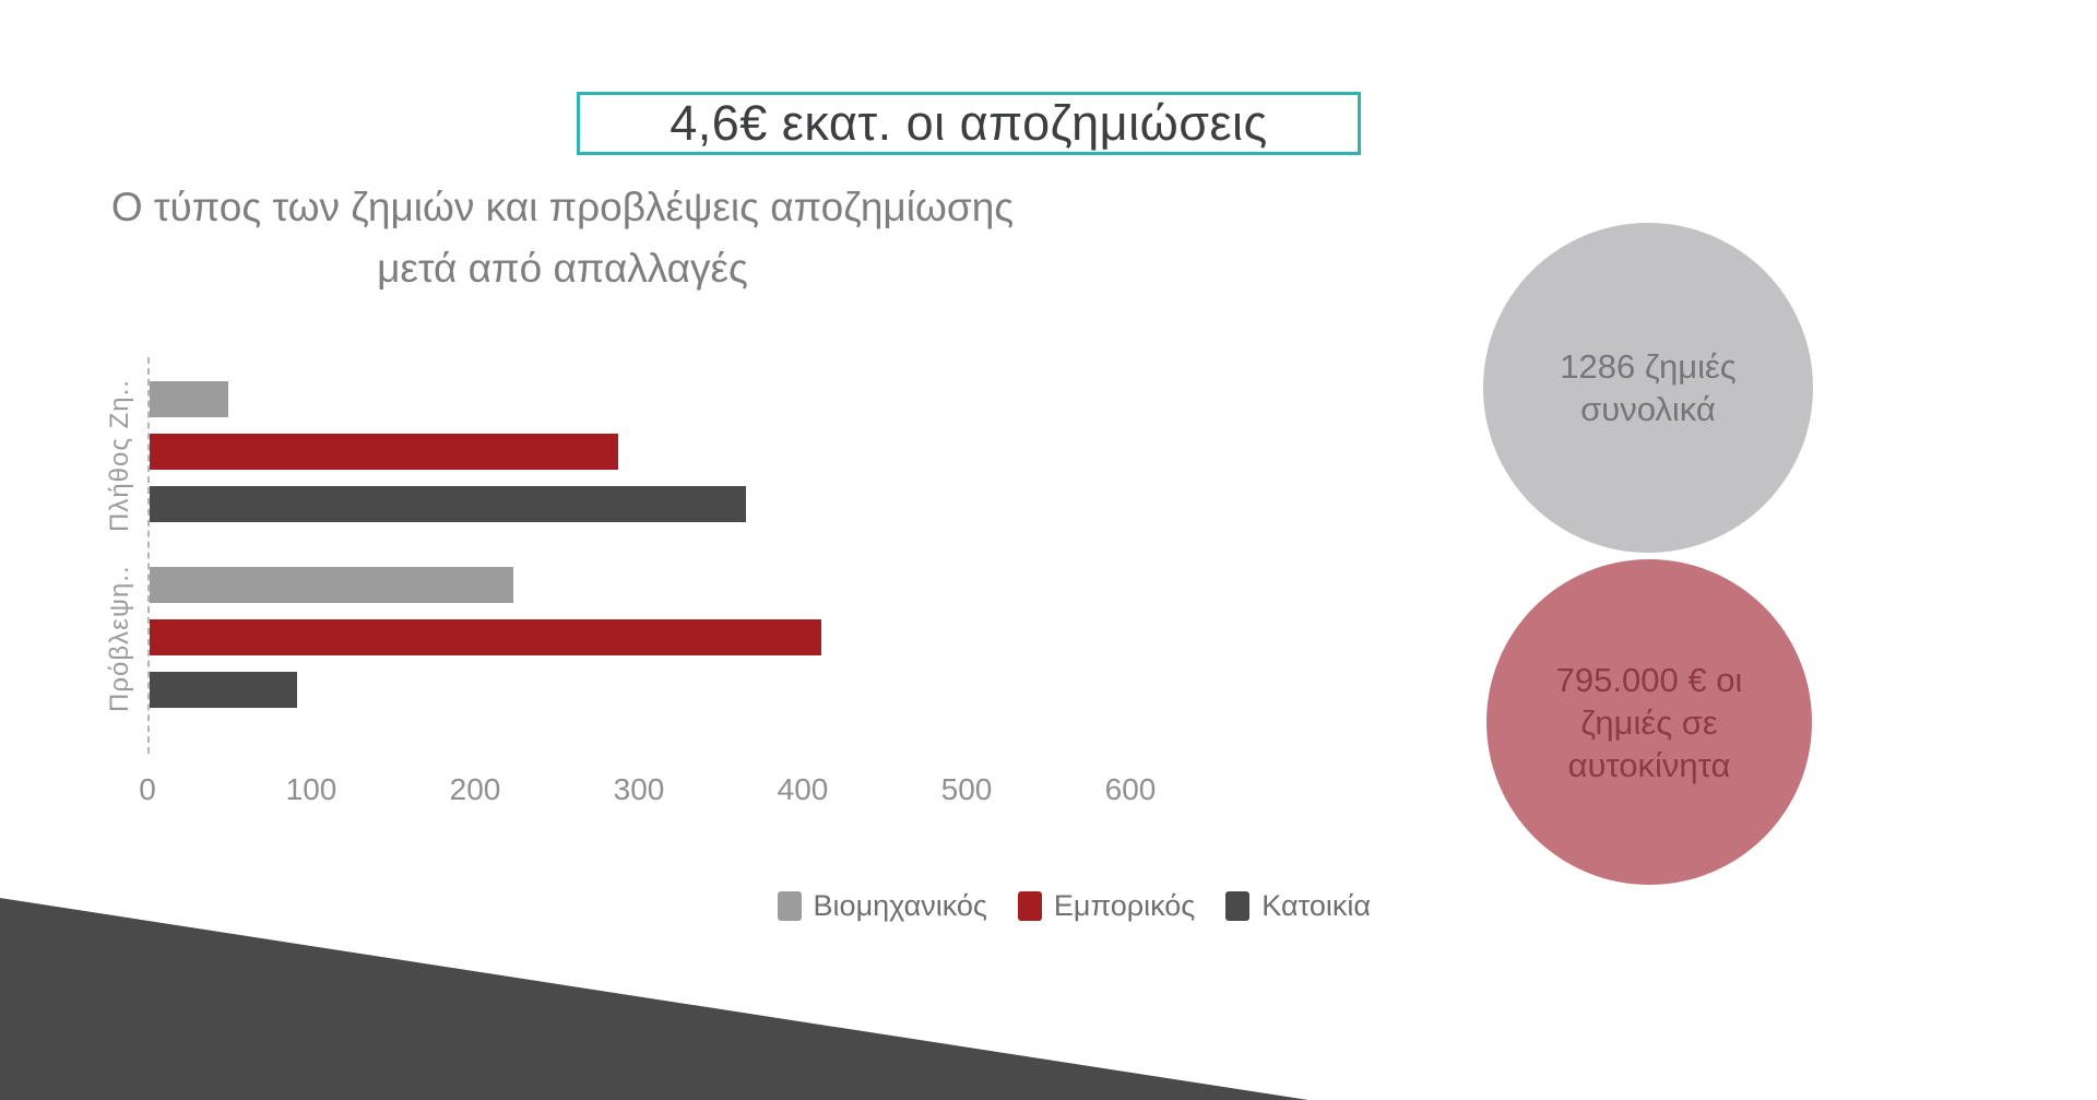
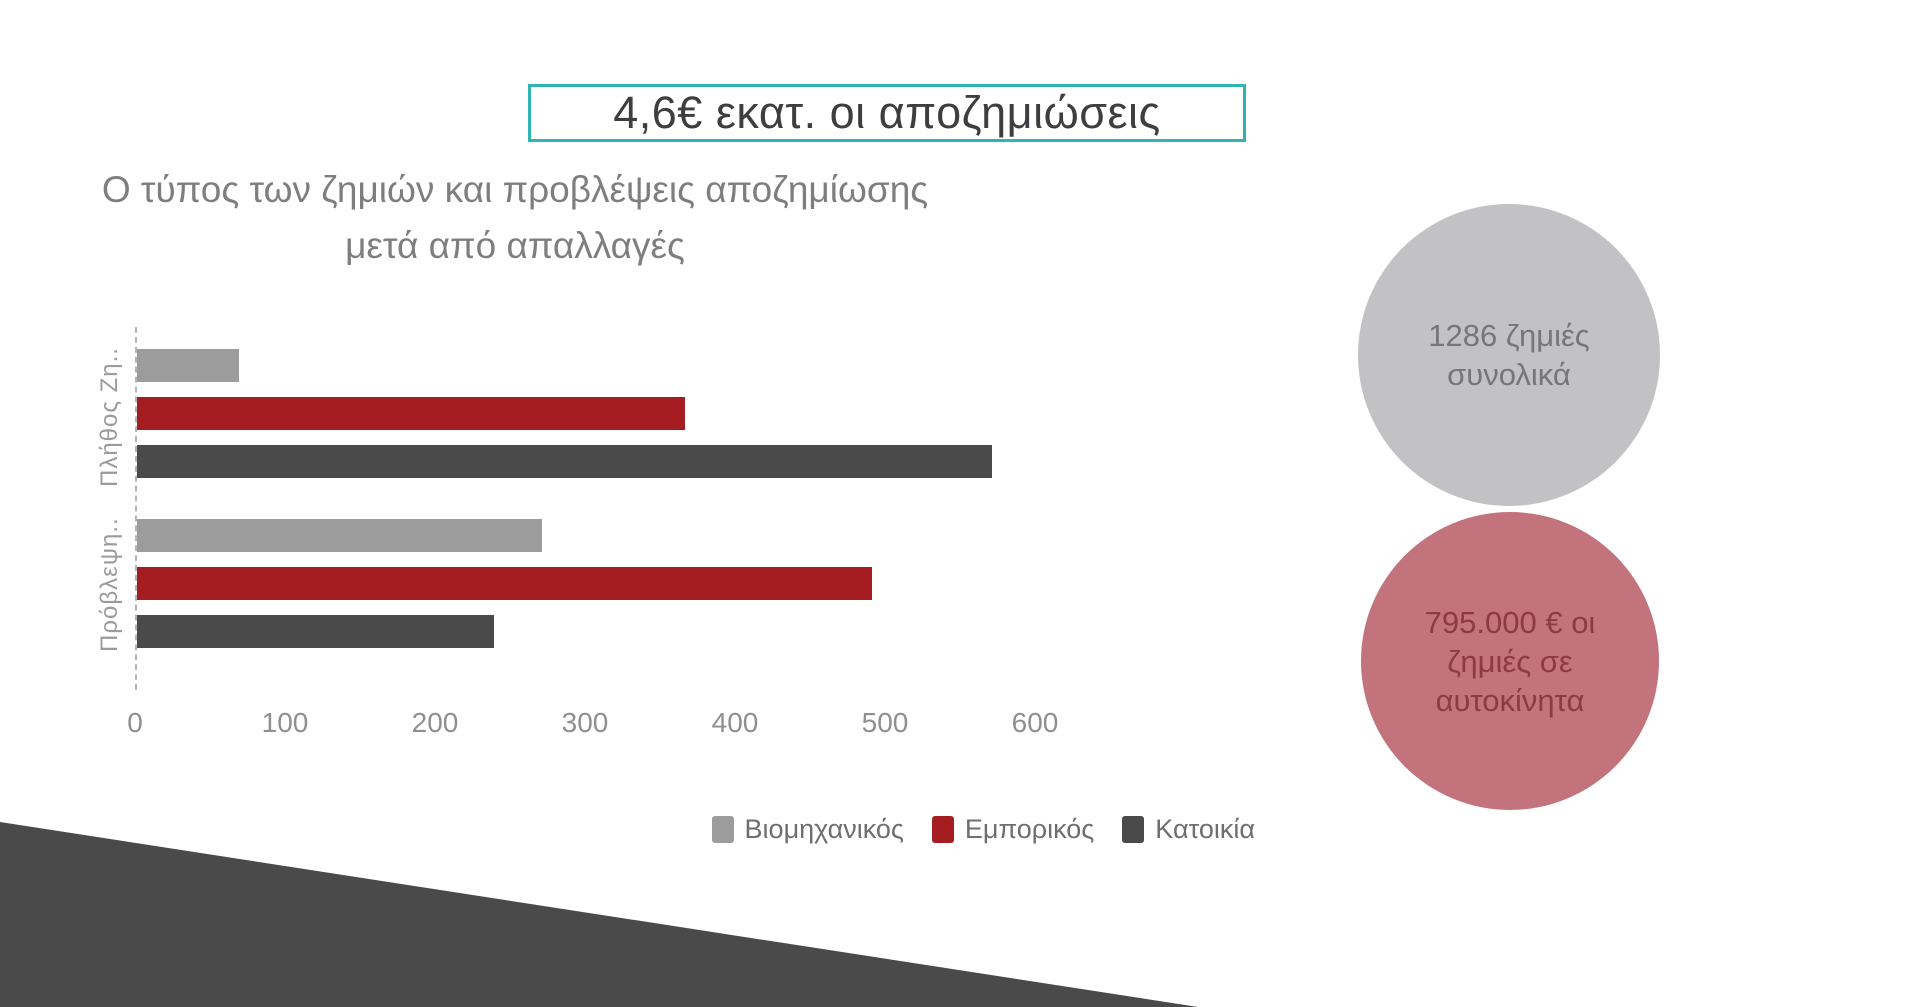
Βιομηχανικός/Πλήθος Ζη..: 48 -> 68
Εμπορικός/Πλήθος Ζη..: 286 -> 365
Κατοικία/Πλήθος Ζη..: 364 -> 570
Βιομηχανικός/Πρόβλεψη..: 222 -> 270
Εμπορικός/Πρόβλεψη..: 410 -> 490
Κατοικία/Πρόβλεψη..: 90 -> 238
